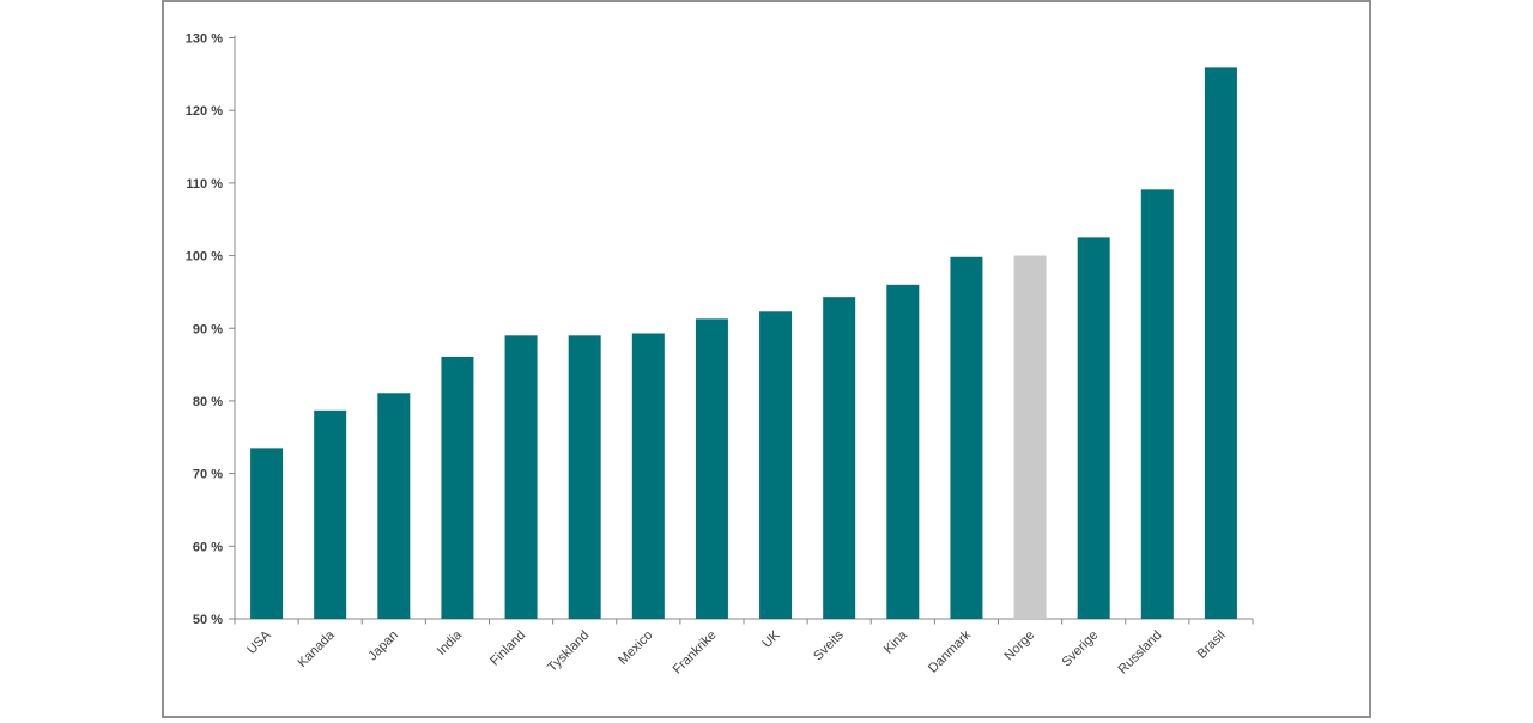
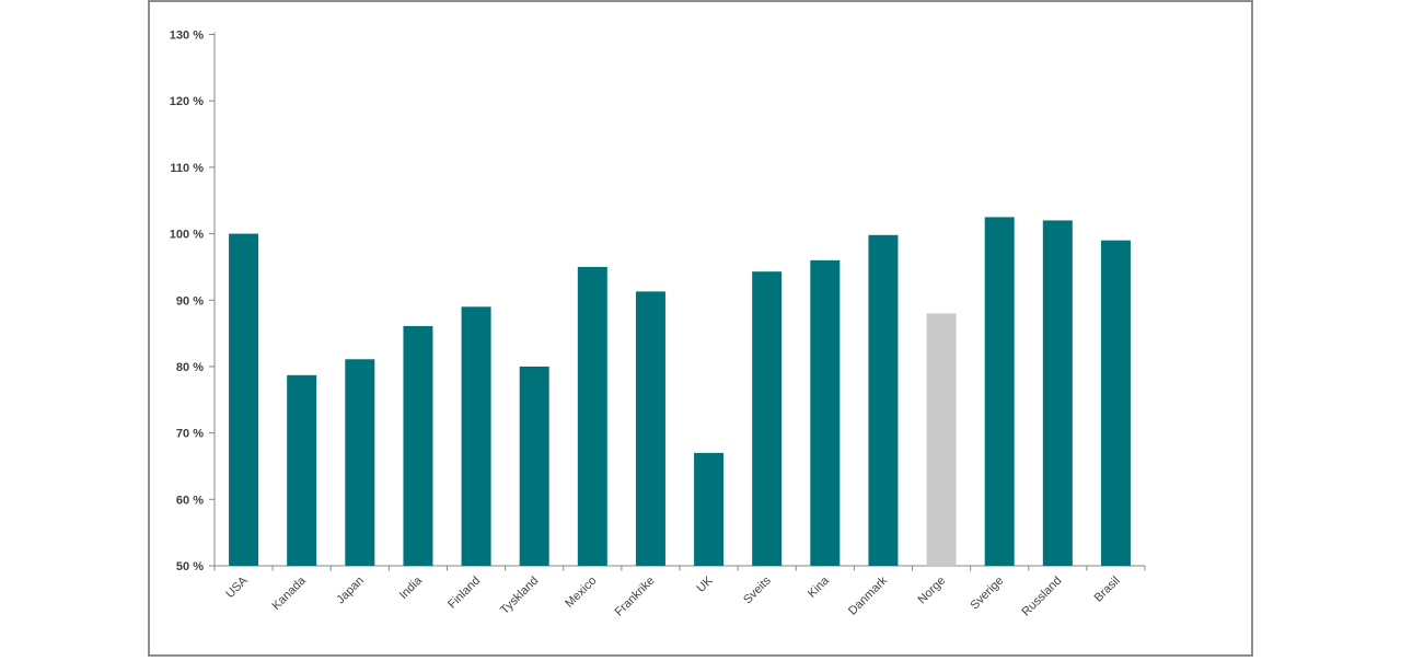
USA: 74% -> 100%
Tyskland: 89% -> 80%
Mexico: 89% -> 95%
UK: 92% -> 67%
Norge: 100% -> 88%
Russland: 109% -> 102%
Brasil: 126% -> 99%
